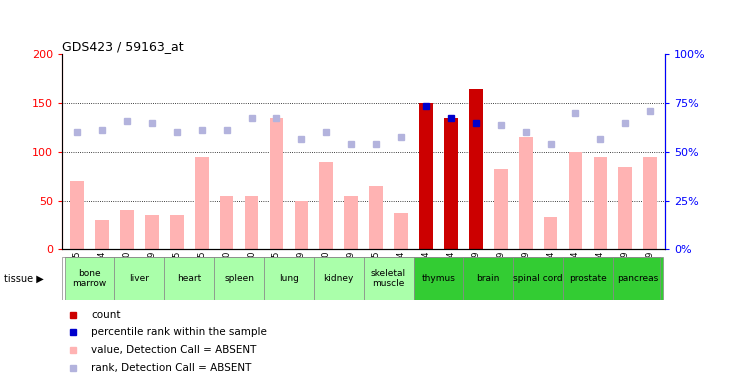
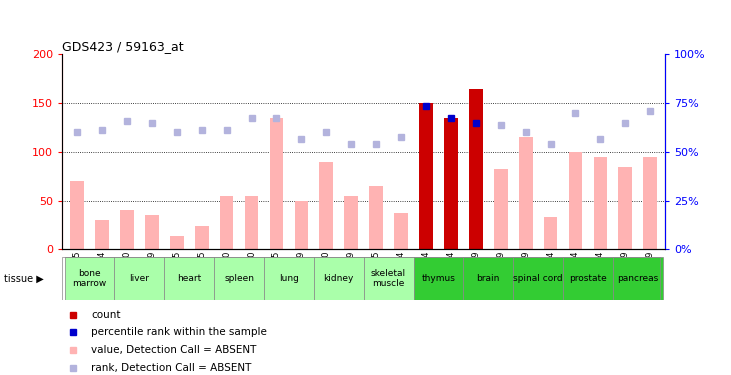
GSM12645: 35 -> 14
GSM12665: 95 -> 24
